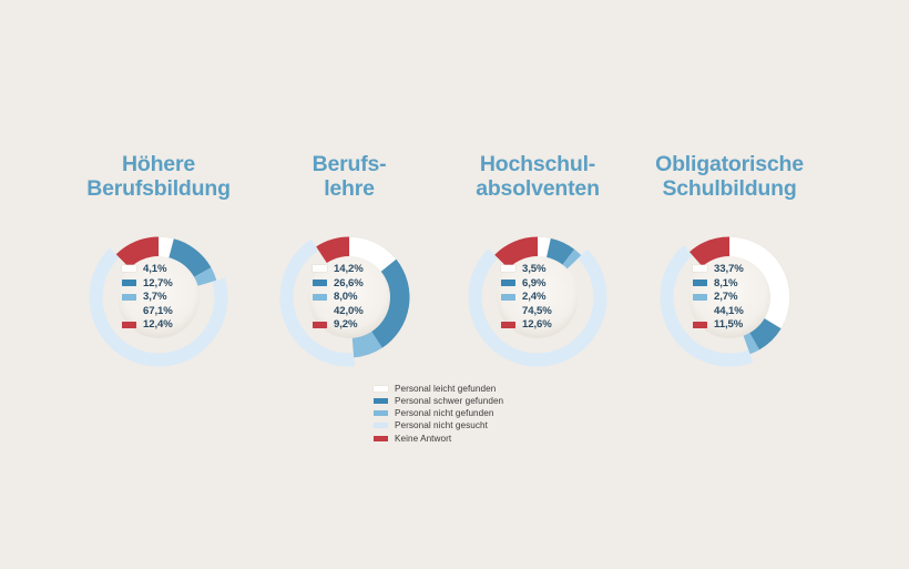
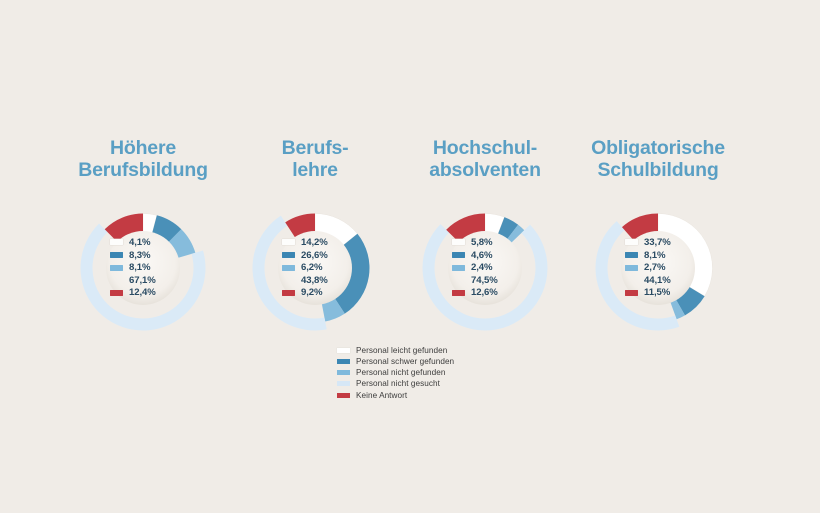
Höhere Berufsbildung/Personal schwer gefunden: 12,7% -> 8,3%
Höhere Berufsbildung/Personal nicht gefunden: 3,7% -> 8,1%
Berufs- lehre/Personal nicht gefunden: 8,0% -> 6,2%
Berufs- lehre/Personal nicht gesucht: 42,0% -> 43,8%
Hochschul- absolventen/Personal leicht gefunden: 3,5% -> 5,8%
Hochschul- absolventen/Personal schwer gefunden: 6,9% -> 4,6%
